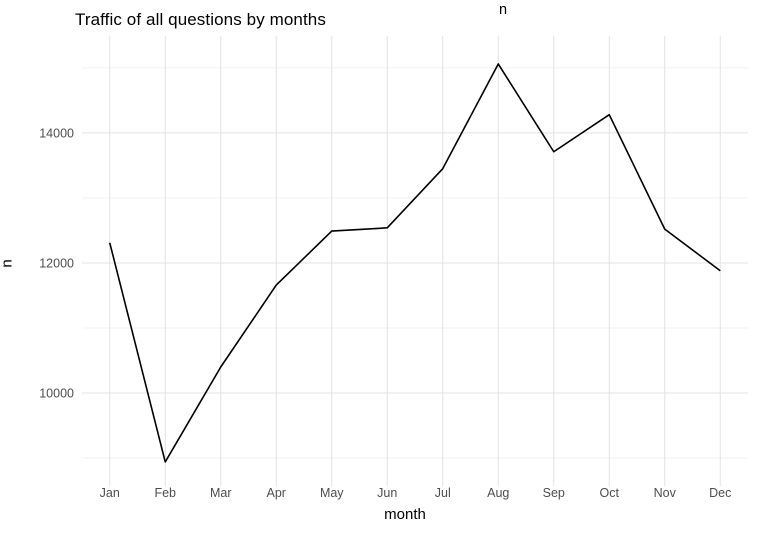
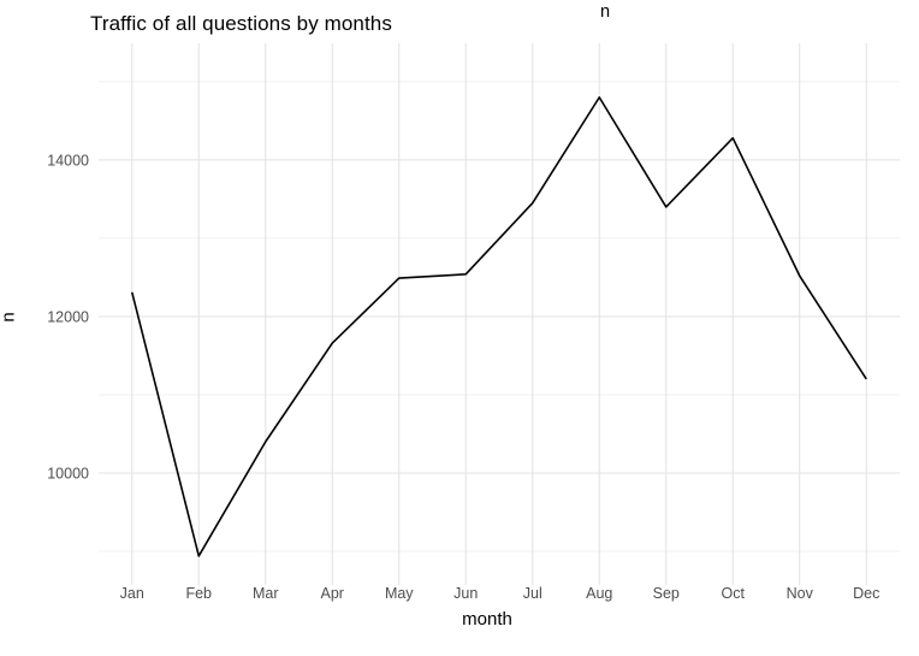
Aug: 15100 -> 14800
Sep: 13700 -> 13400
Dec: 11900 -> 11200
